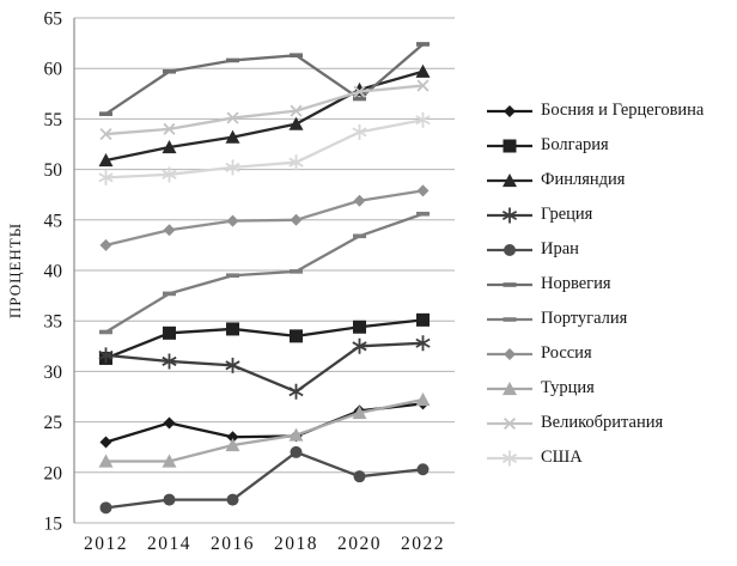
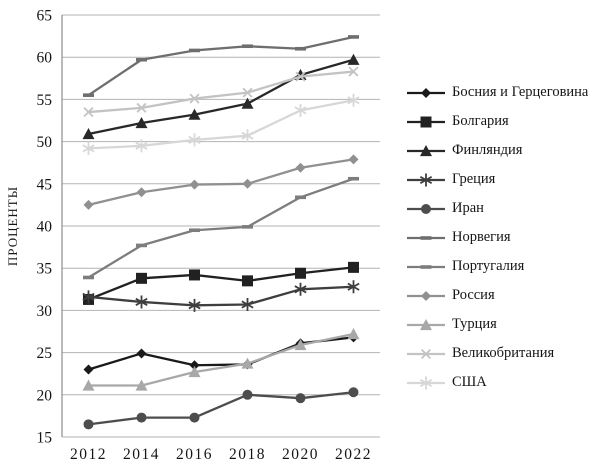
Греция/2018: 28 -> 31
Иран/2018: 22 -> 20
Норвегия/2020: 57 -> 61
